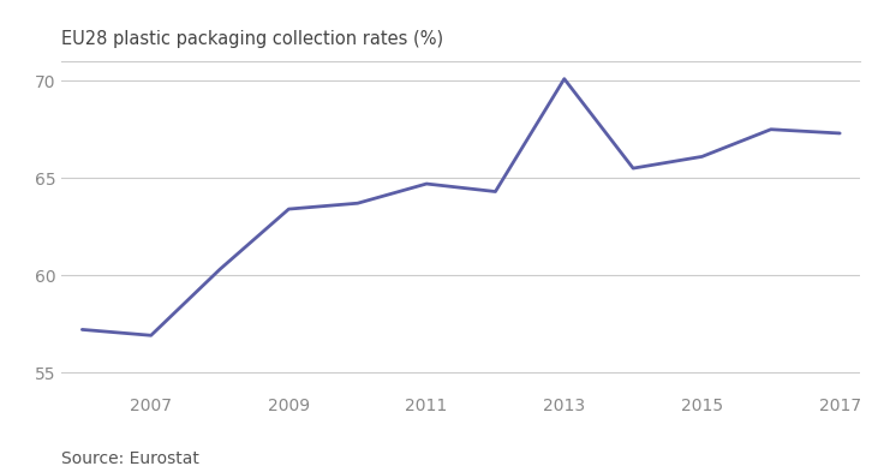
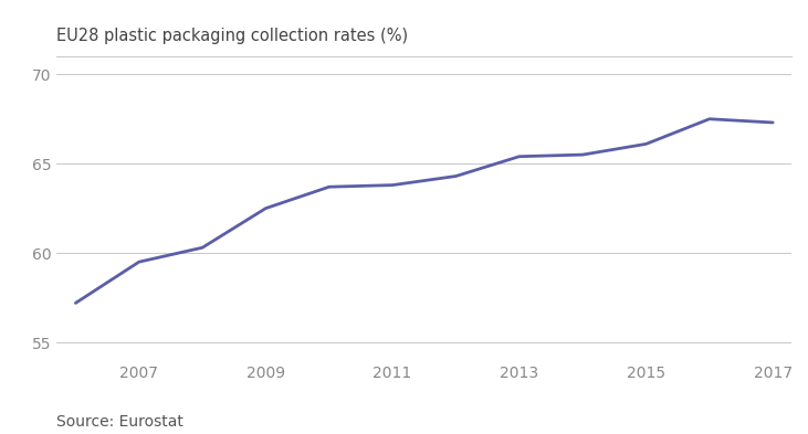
2007: 56.9 -> 59.5
2009: 63.4 -> 62.5
2011: 64.7 -> 63.8
2013: 70.1 -> 65.4
